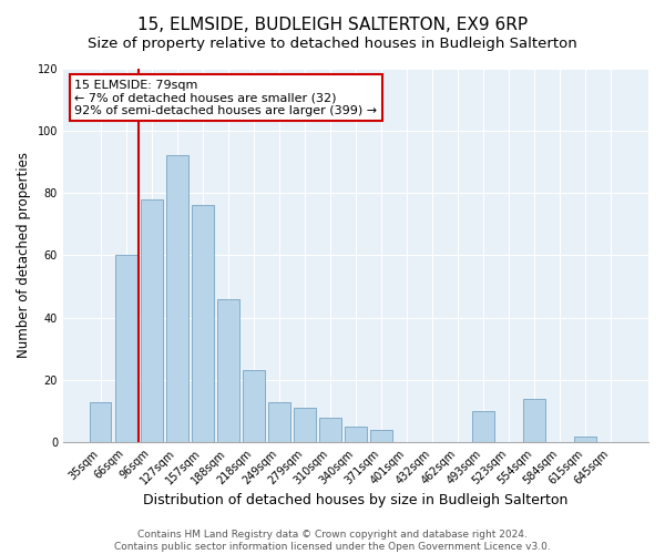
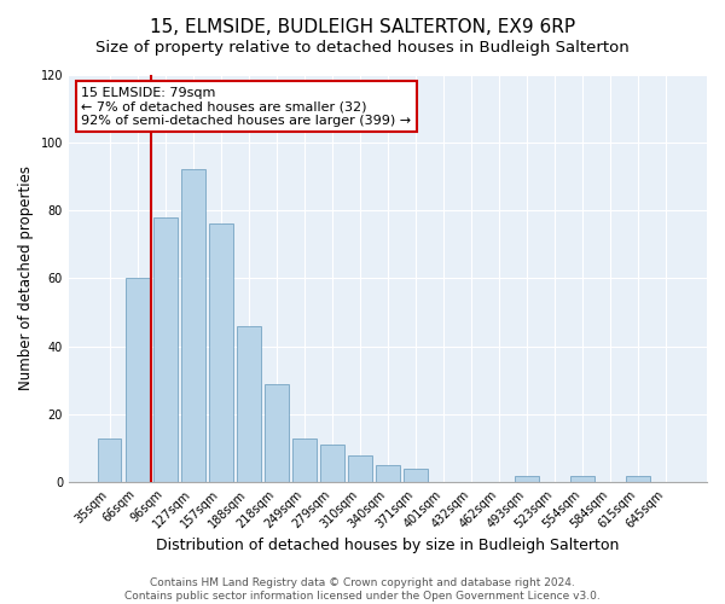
218sqm: 23 -> 29
493sqm: 10 -> 2
554sqm: 14 -> 2
